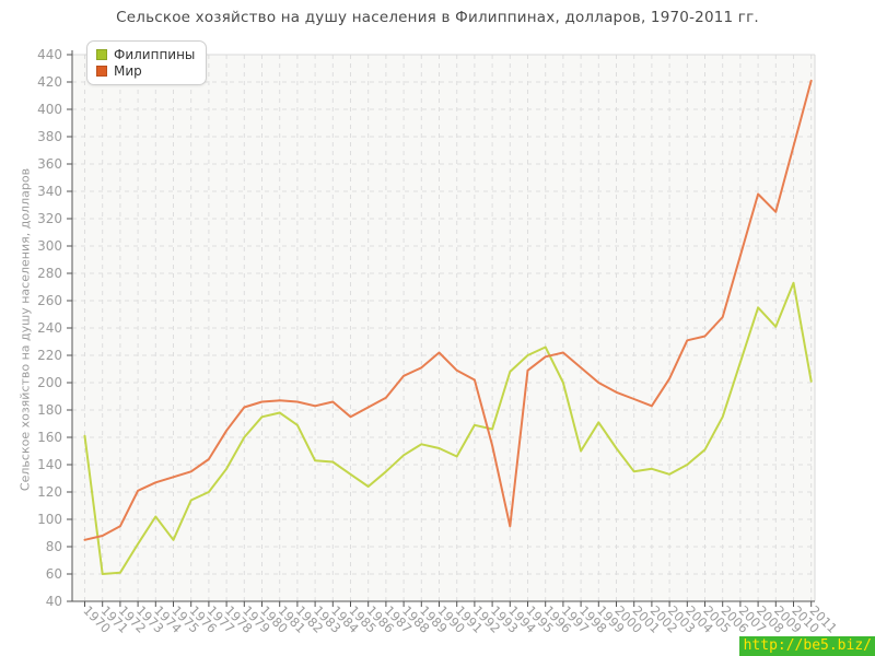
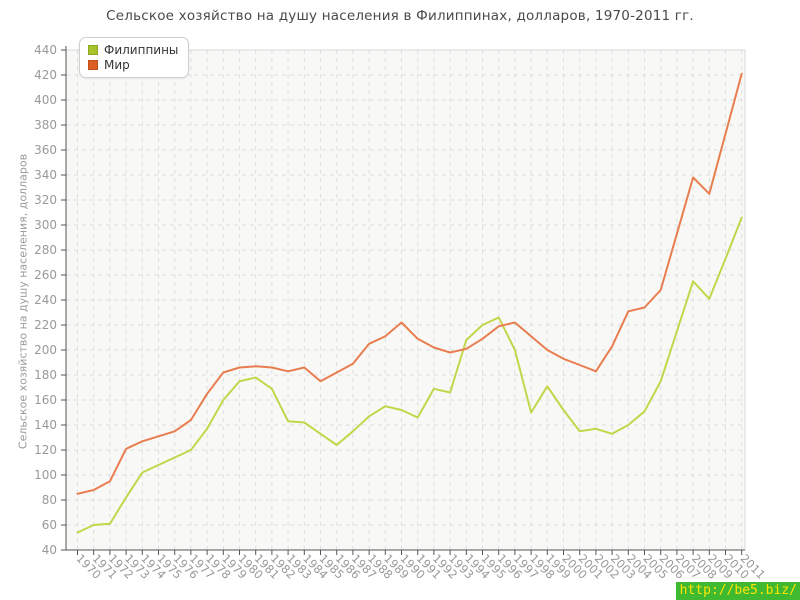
Филиппины/1970: 161 -> 54
Филиппины/1975: 85 -> 108
Мир/1993: 154 -> 198
Мир/1994: 95 -> 201
Филиппины/2011: 201 -> 306
